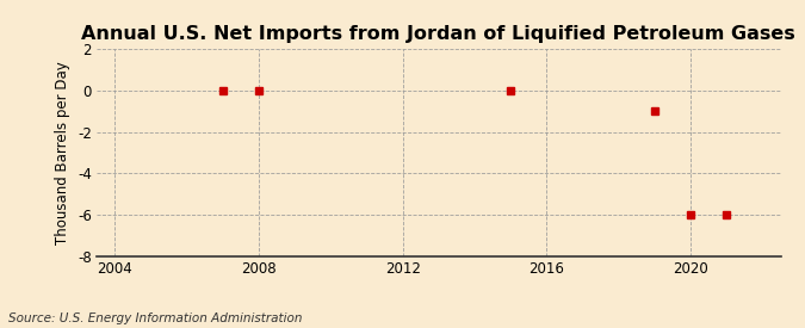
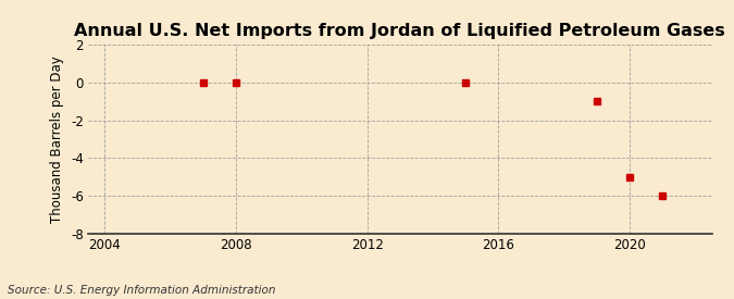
2020: -6 -> -5
